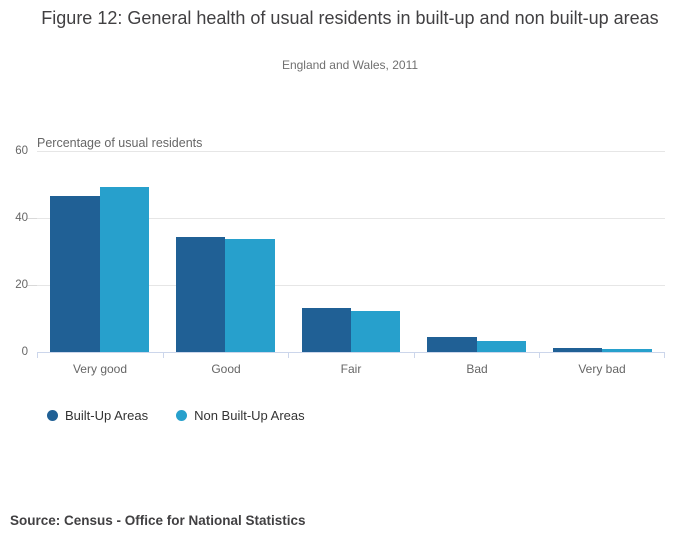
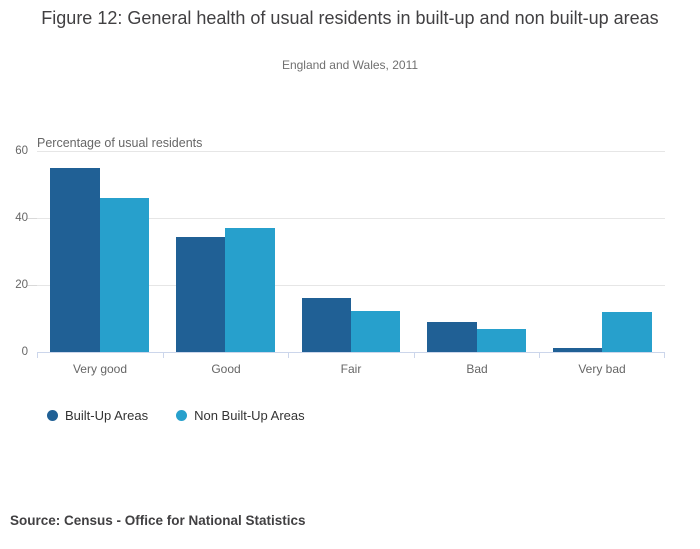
Built-Up Areas/Very good: 47 -> 55
Non Built-Up Areas/Very good: 49 -> 46
Non Built-Up Areas/Good: 34 -> 37
Built-Up Areas/Fair: 13 -> 16
Built-Up Areas/Bad: 4 -> 9
Non Built-Up Areas/Bad: 3 -> 7
Non Built-Up Areas/Very bad: 1 -> 12
